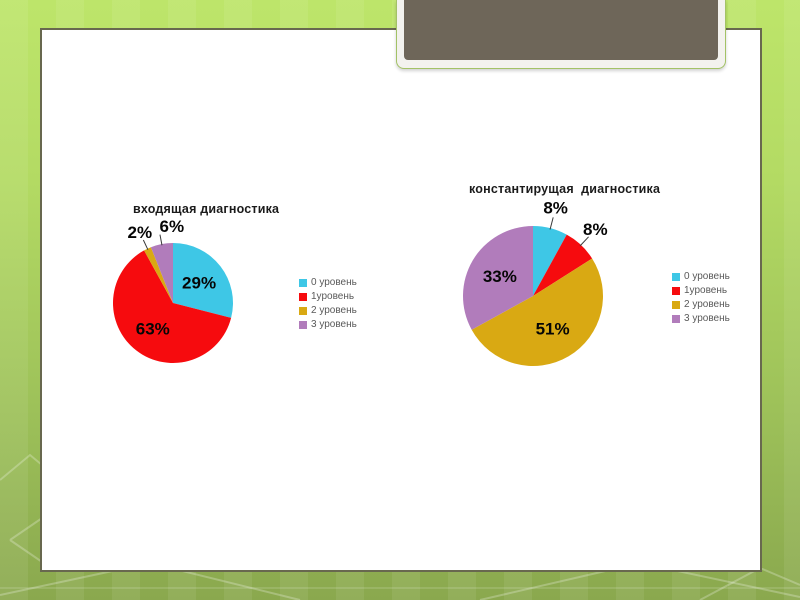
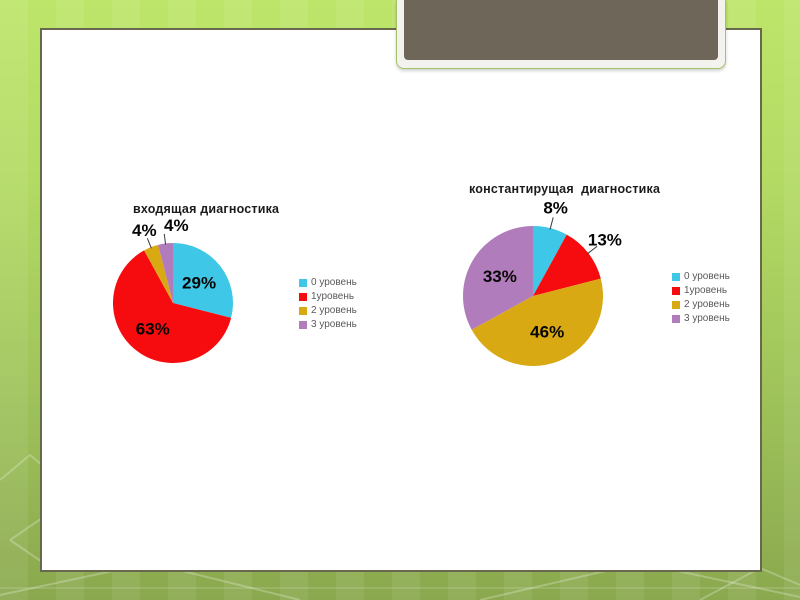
входящая диагностика/2 уровень: 2% -> 4%
входящая диагностика/3 уровень: 6% -> 4%
константирущая диагностика/1уровень: 8% -> 13%
константирущая диагностика/2 уровень: 51% -> 46%
